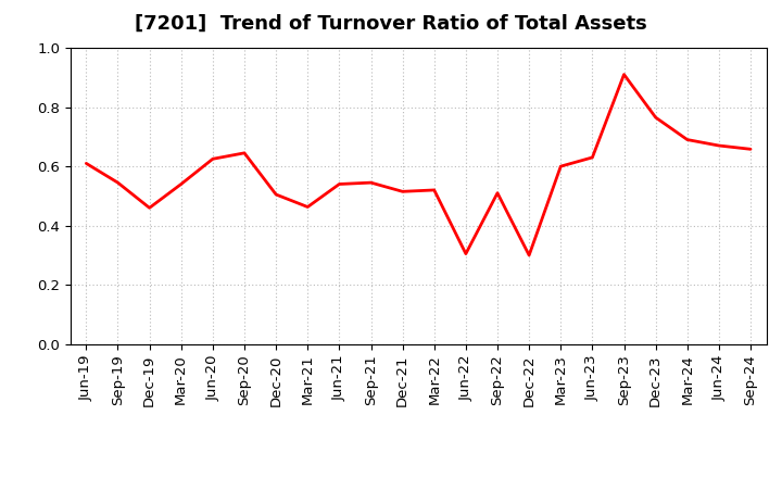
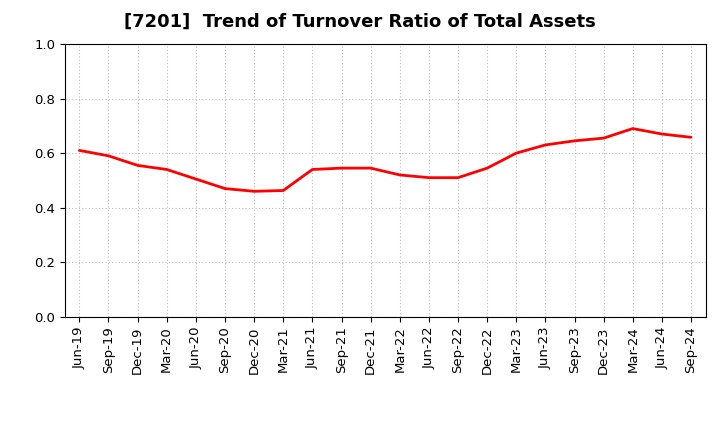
Sep-19: 0.545 -> 0.590
Dec-19: 0.460 -> 0.555
Jun-20: 0.625 -> 0.505
Sep-20: 0.645 -> 0.470
Dec-20: 0.505 -> 0.460
Dec-21: 0.515 -> 0.545
Jun-22: 0.305 -> 0.510
Dec-22: 0.300 -> 0.545
Sep-23: 0.910 -> 0.645
Dec-23: 0.765 -> 0.655
